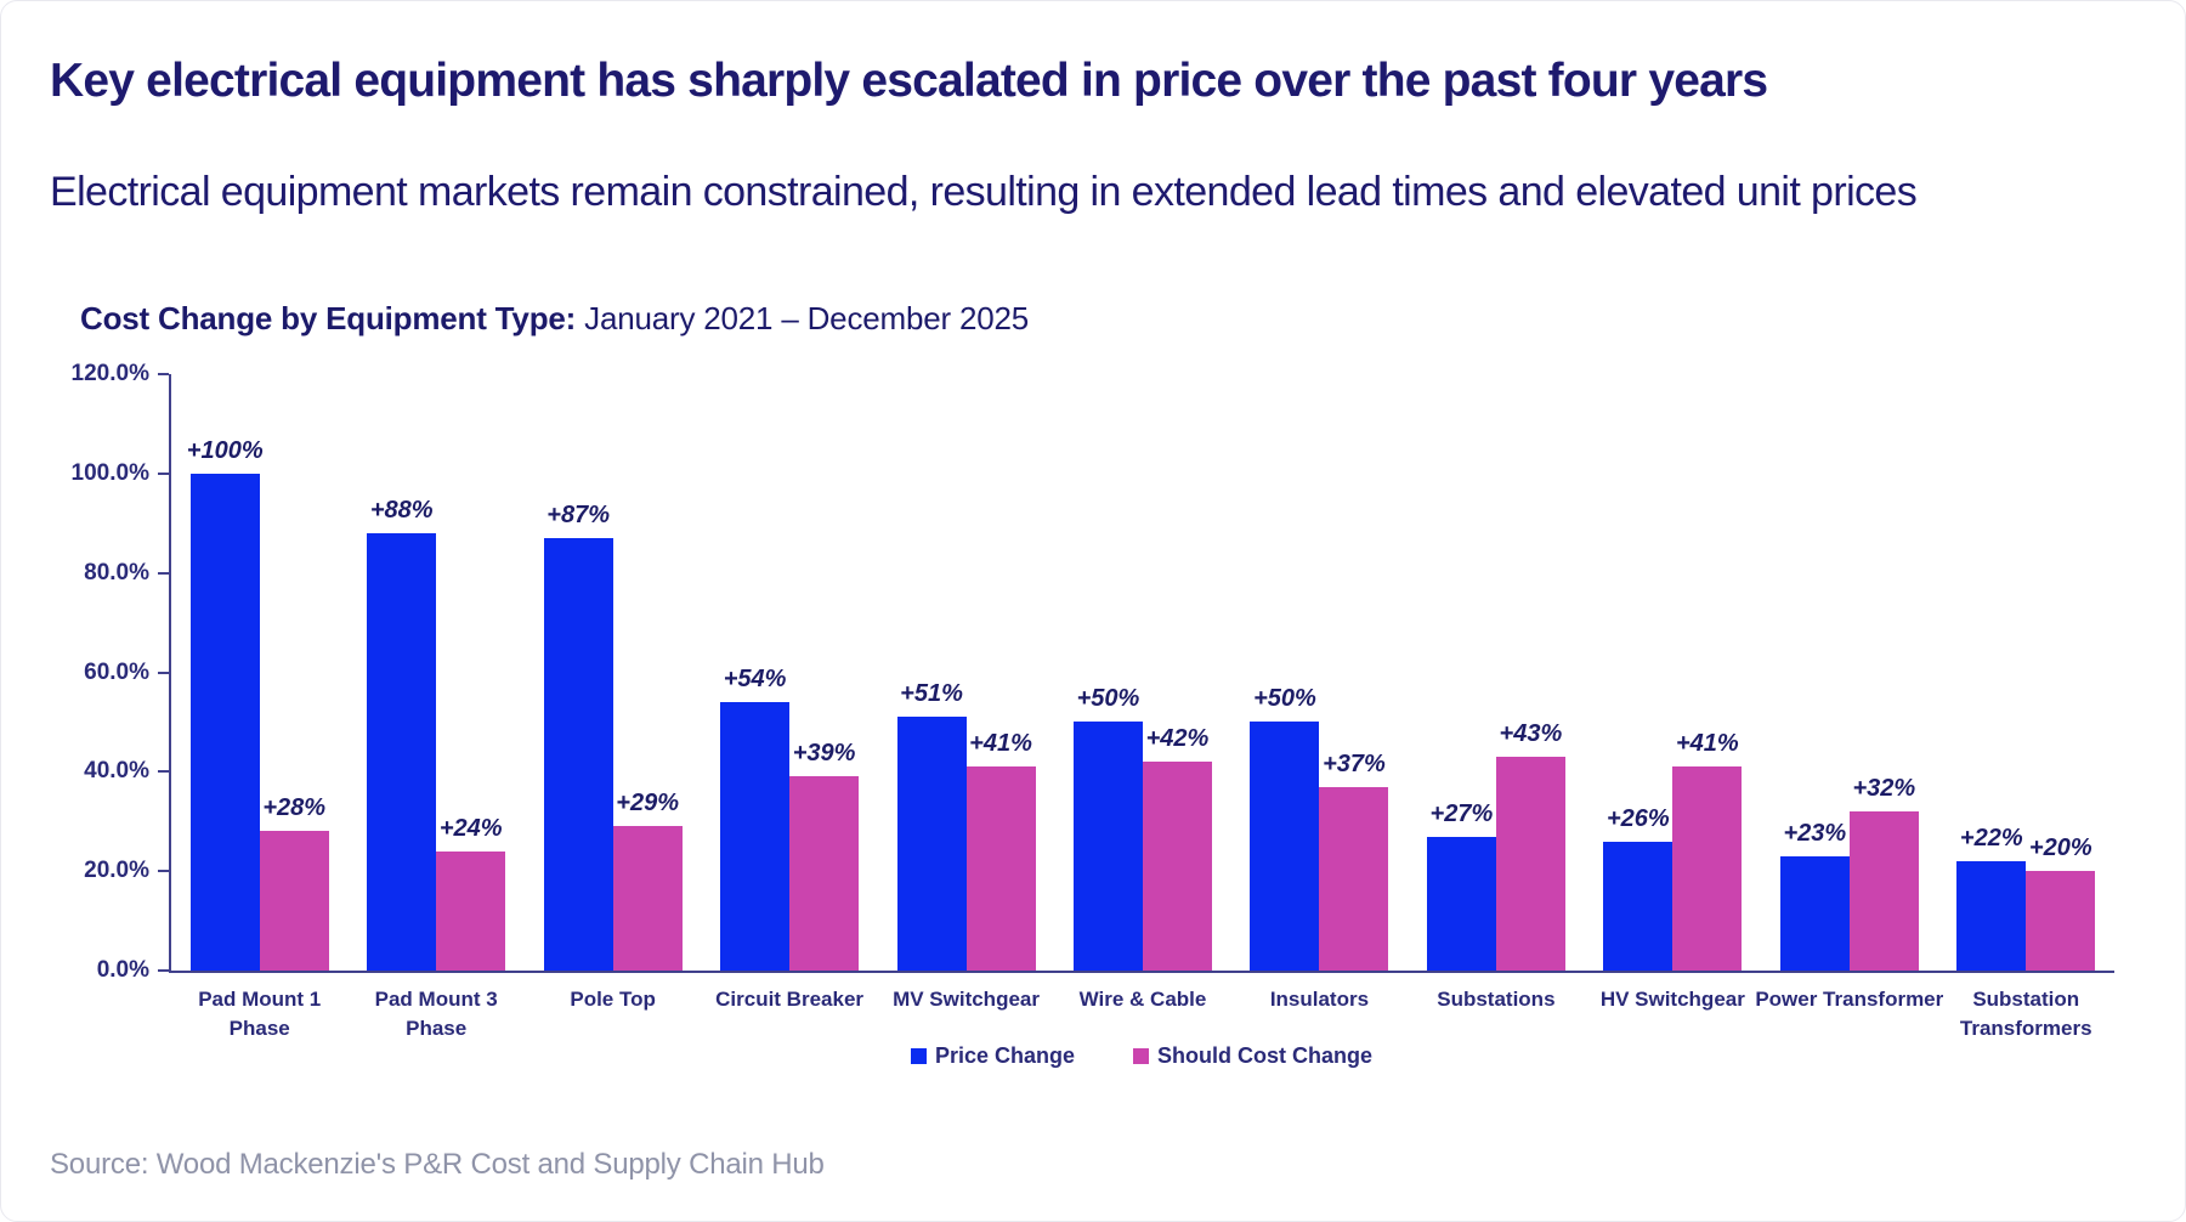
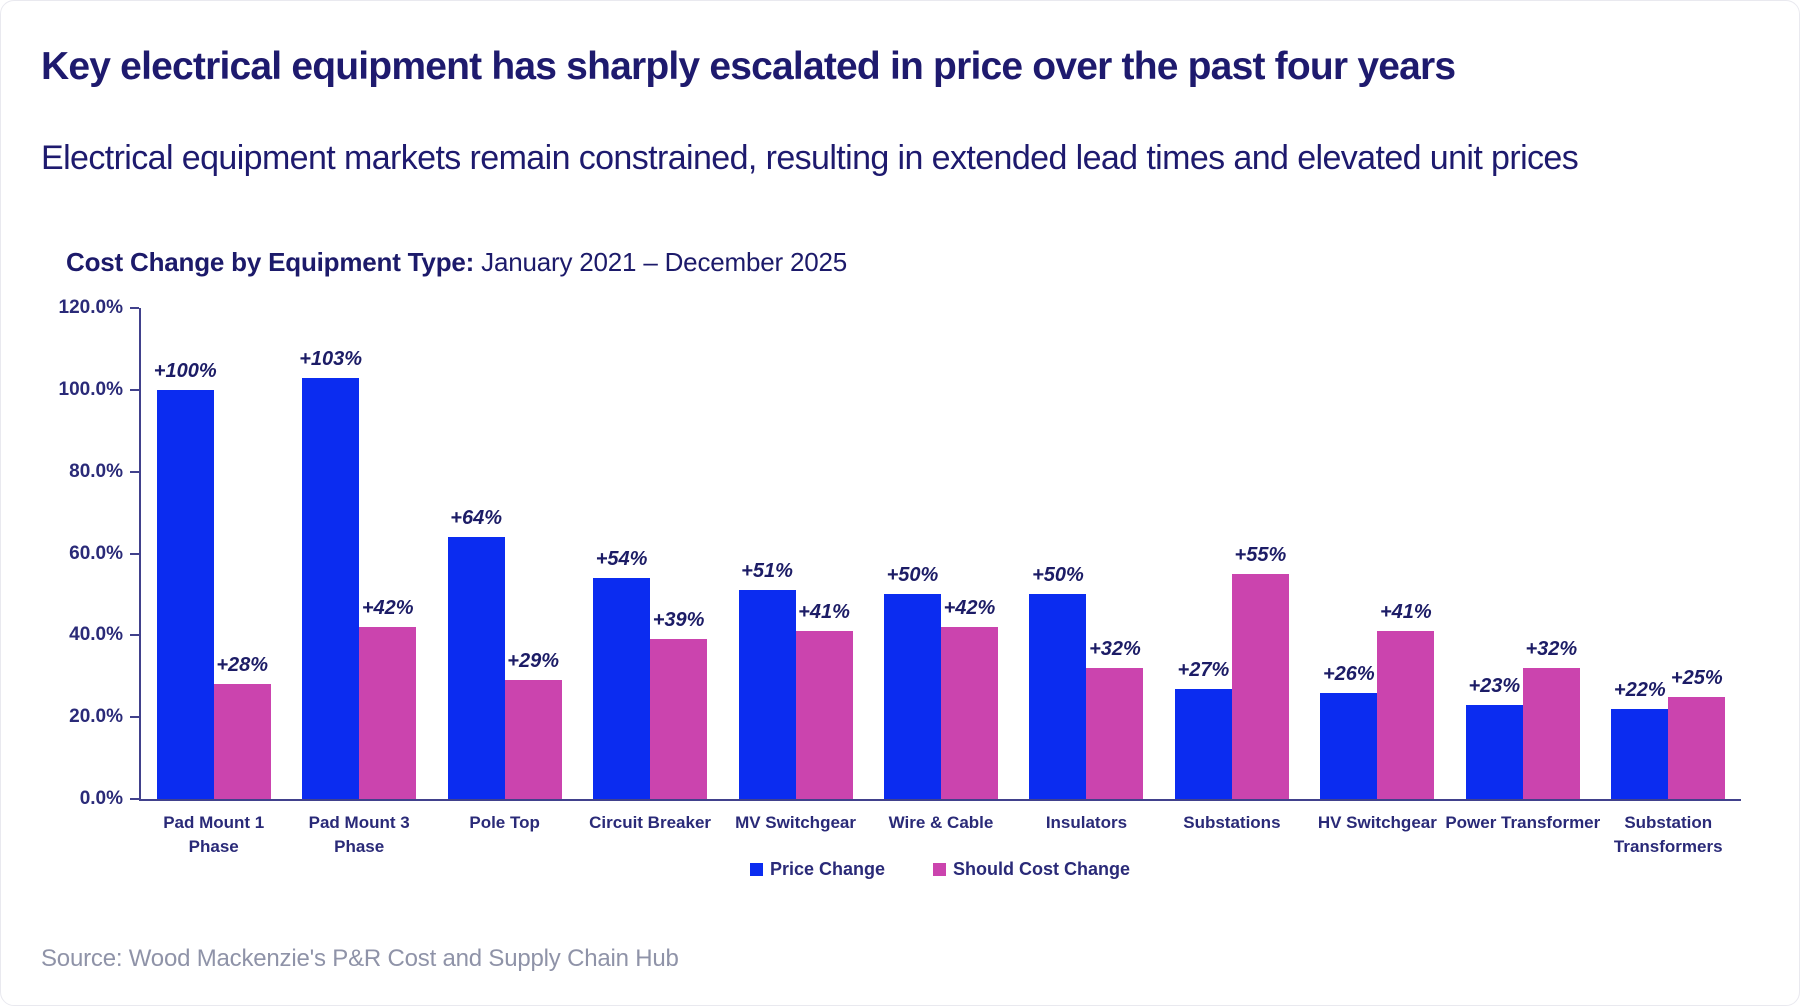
Price Change/Pad Mount 3 Phase: +88% -> +103%
Should Cost Change/Pad Mount 3 Phase: +24% -> +42%
Price Change/Pole Top: +87% -> +64%
Should Cost Change/Insulators: +37% -> +32%
Should Cost Change/Substations: +43% -> +55%
Should Cost Change/Substation Transformers: +20% -> +25%
